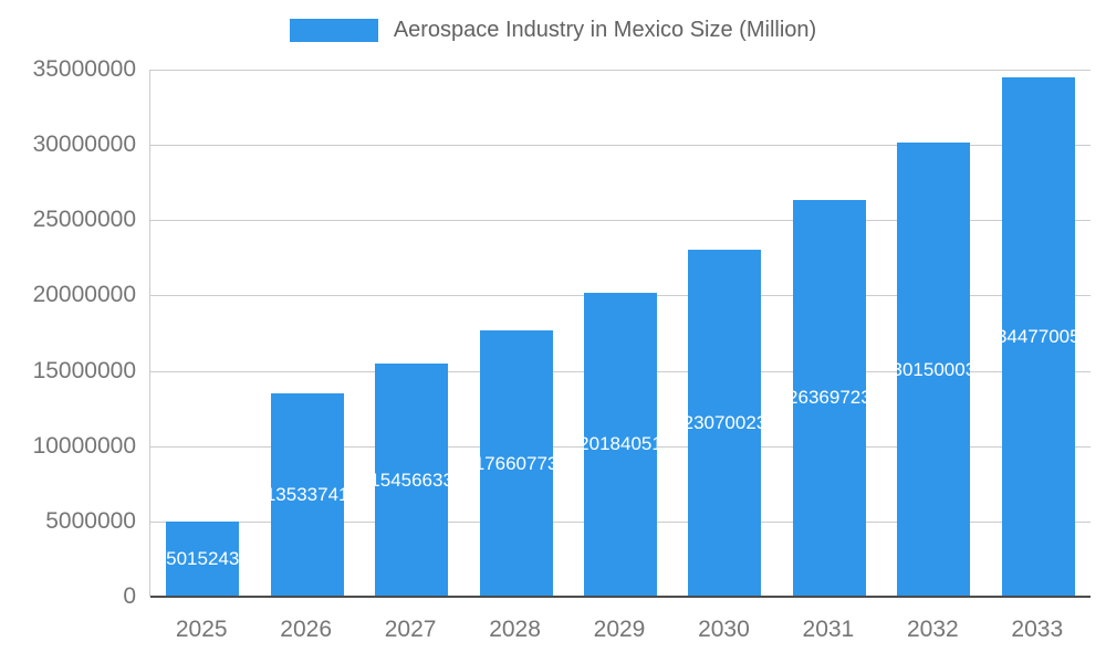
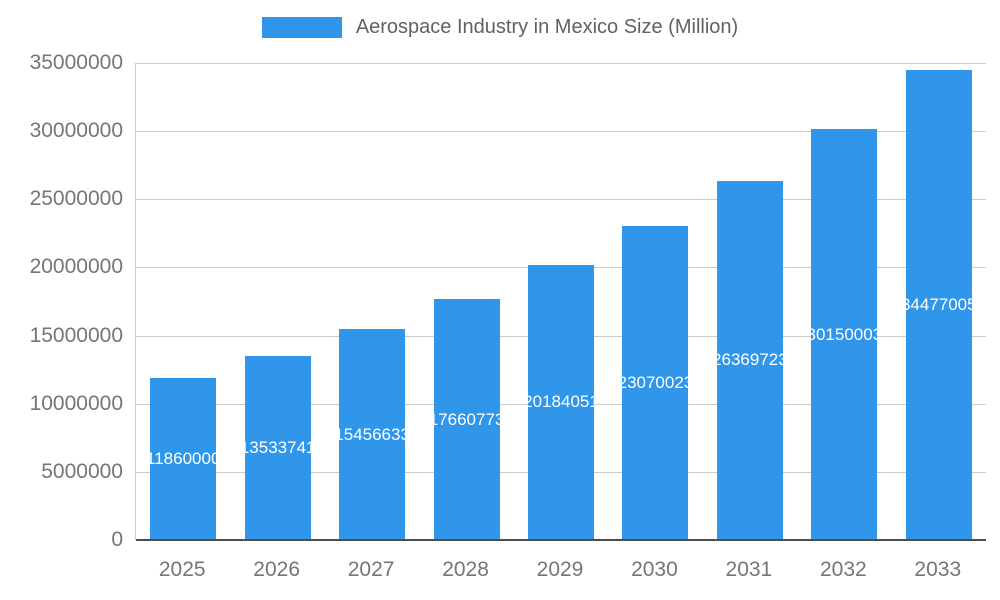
2025: 5015243 -> 11860000
